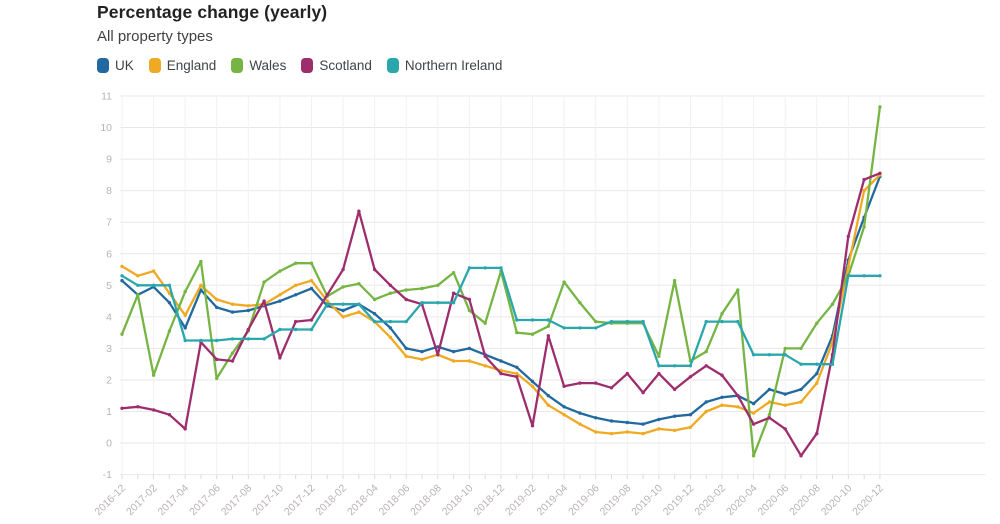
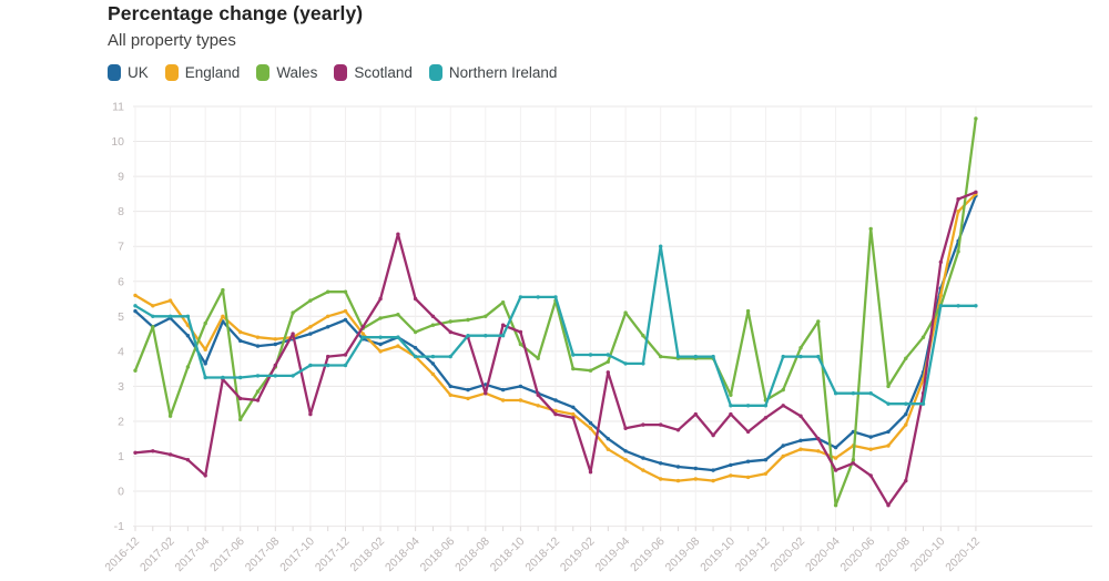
Scotland/2017-10: 2.7 -> 2.2
Northern Ireland/2019-06: 3.6 -> 7.0
Wales/2020-06: 3.0 -> 7.5
